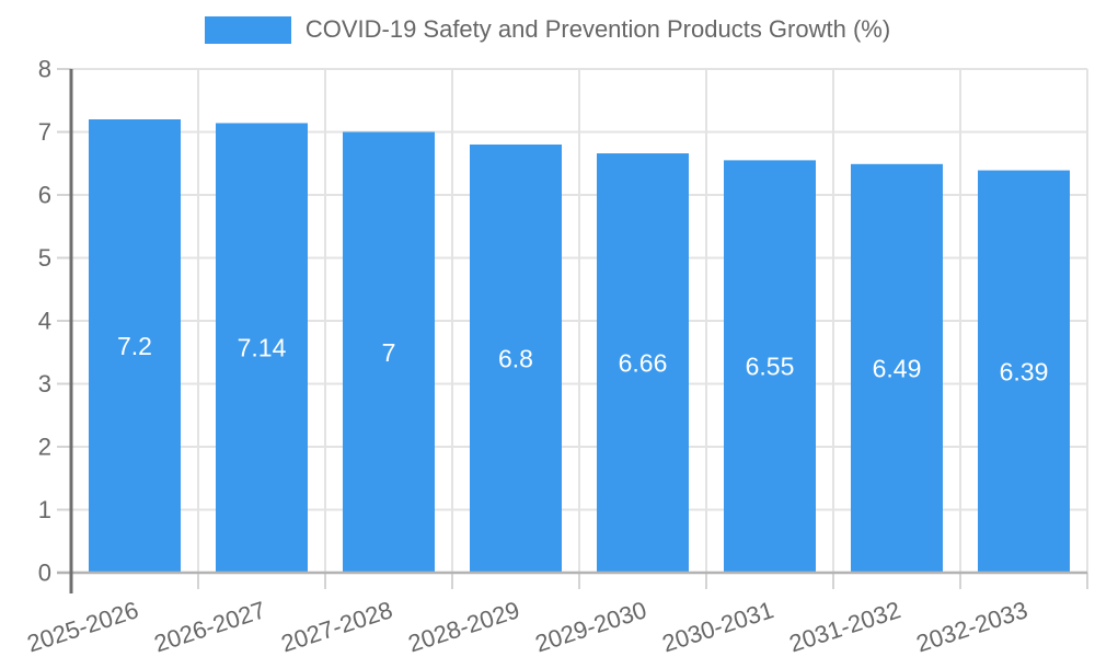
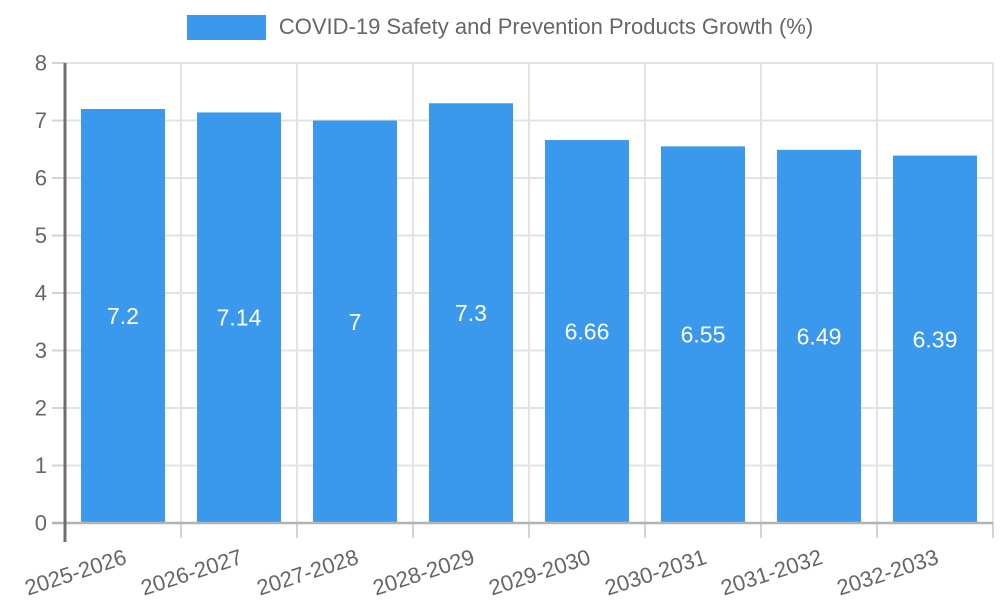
2028-2029: 6.8 -> 7.3
